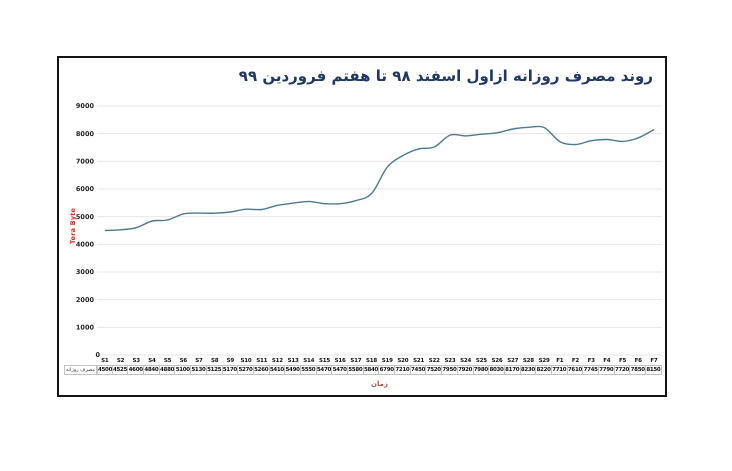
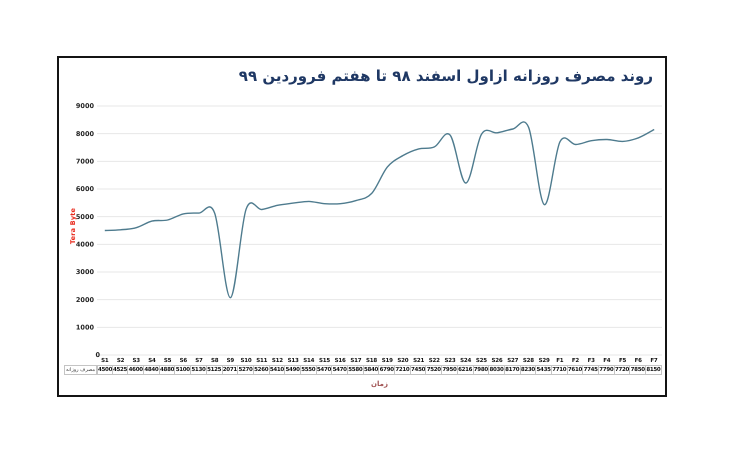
S9: 5170 -> 2071
S24: 7920 -> 6216
S29: 8220 -> 5435
